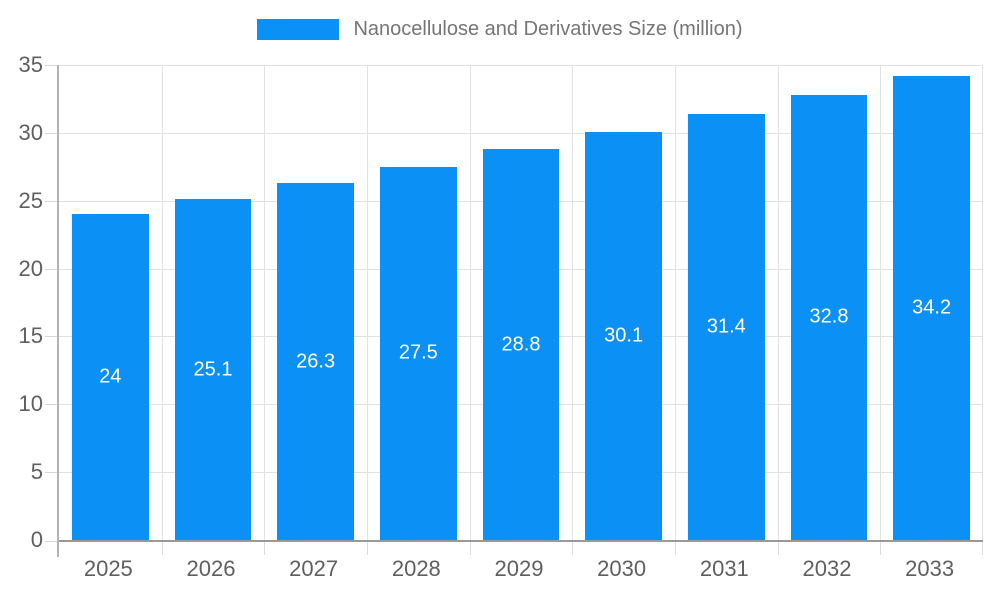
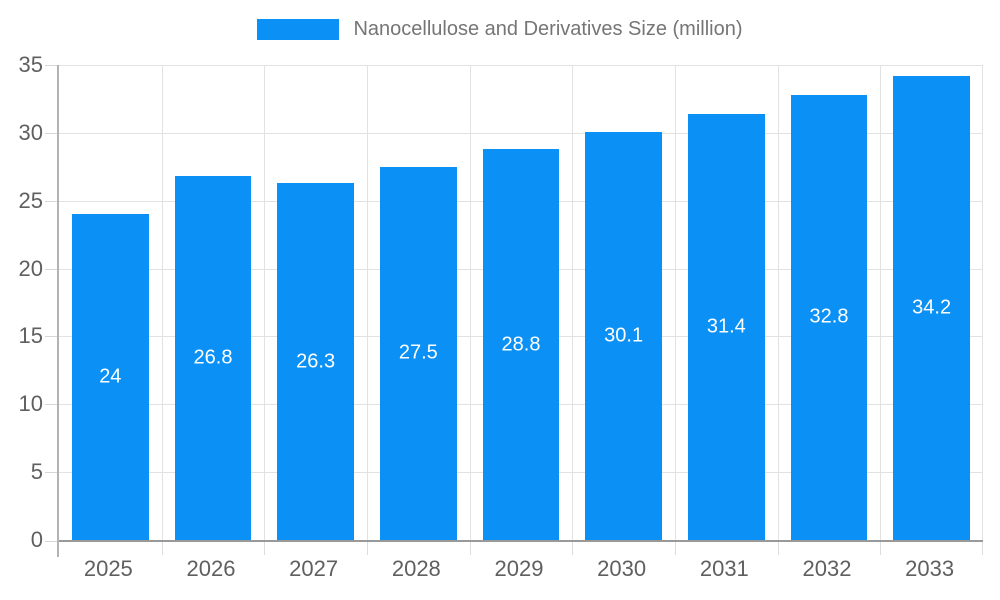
2026: 25.1 -> 26.8
